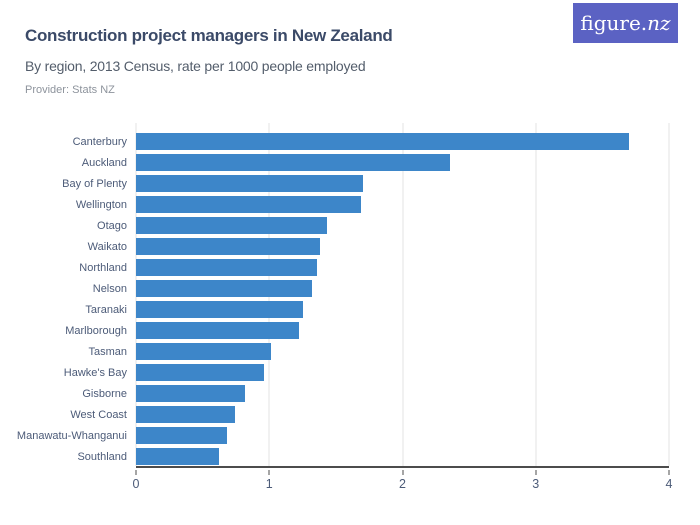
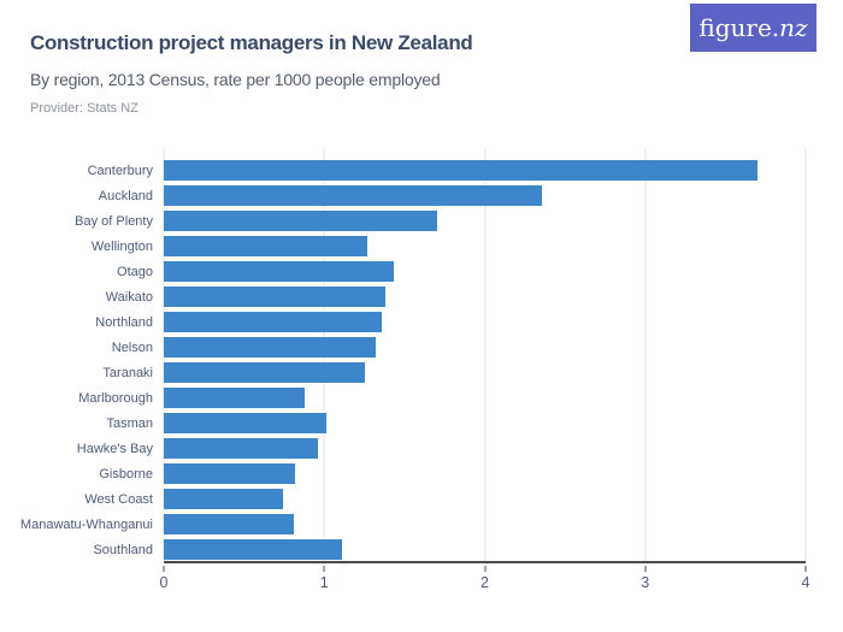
Wellington: 1.69 -> 1.27
Marlborough: 1.22 -> 0.88
Manawatu-Whanganui: 0.68 -> 0.81
Southland: 0.62 -> 1.11
